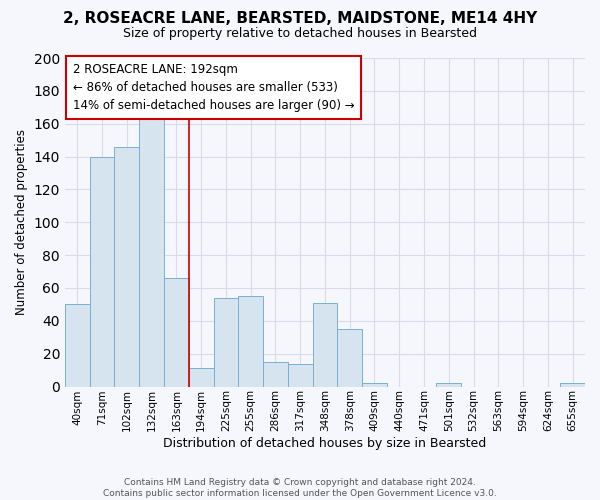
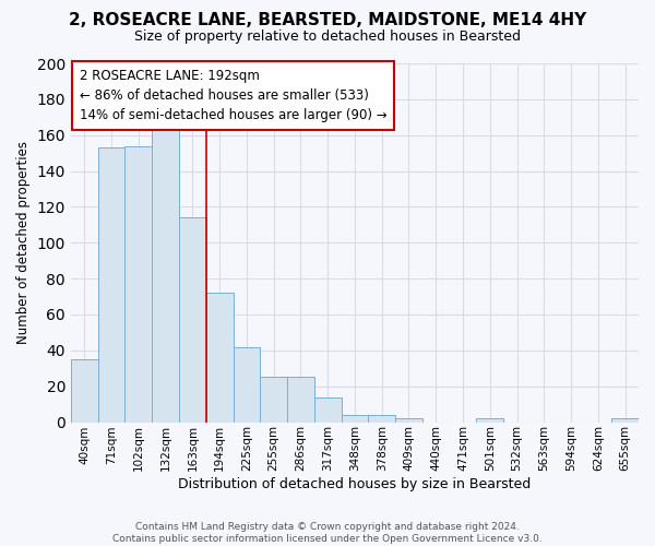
40sqm: 50 -> 35
71sqm: 140 -> 153
102sqm: 146 -> 154
163sqm: 66 -> 114
194sqm: 11 -> 72
225sqm: 54 -> 42
255sqm: 55 -> 25
286sqm: 15 -> 25
348sqm: 51 -> 4
378sqm: 35 -> 4
